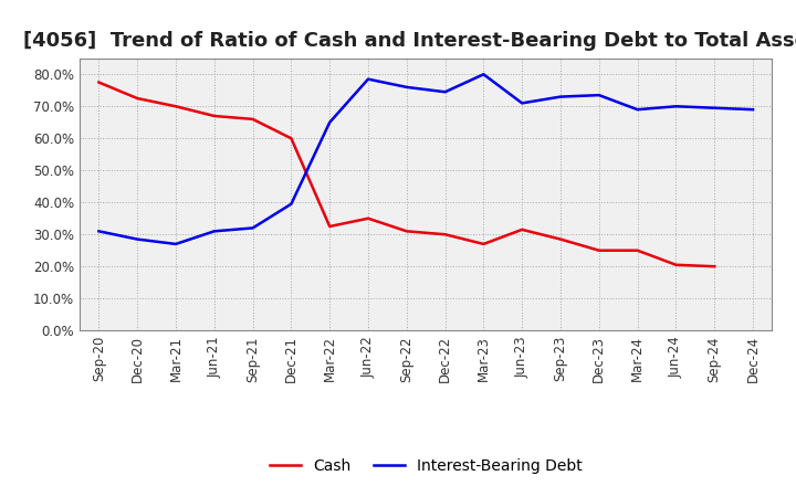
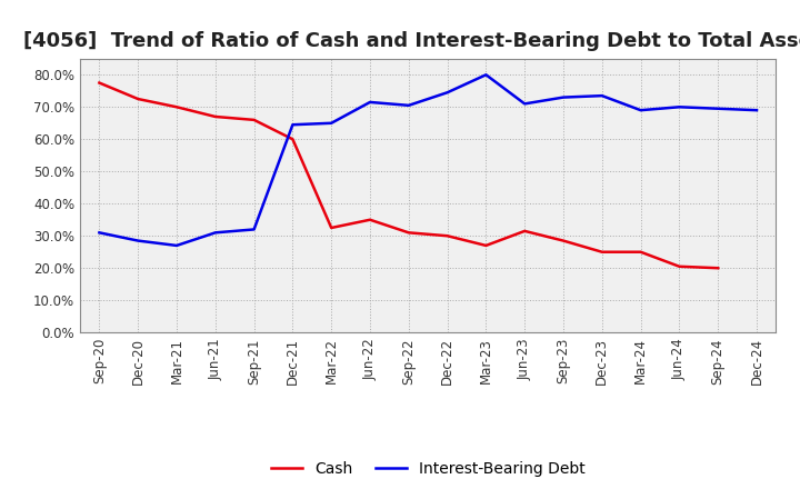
Interest-Bearing Debt/Dec-21: 39.5% -> 64.5%
Interest-Bearing Debt/Jun-22: 78.5% -> 71.5%
Interest-Bearing Debt/Sep-22: 76.0% -> 70.5%
